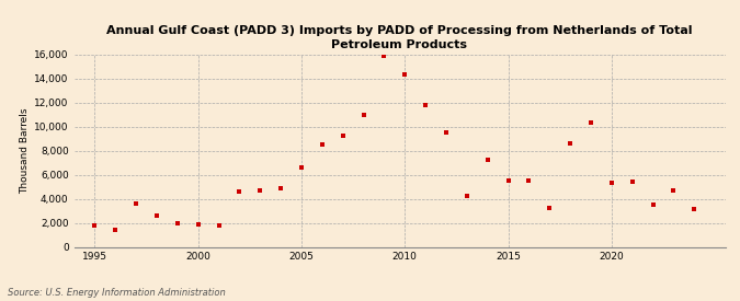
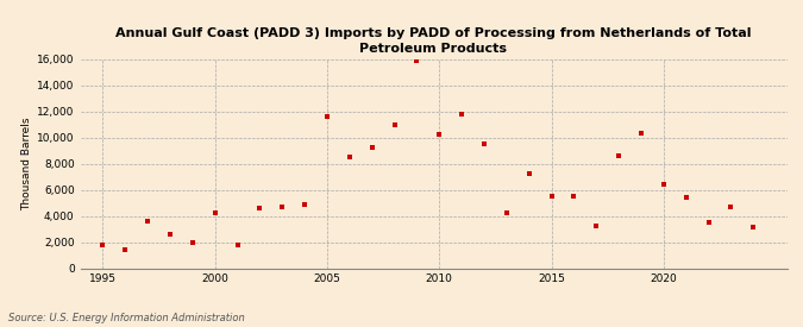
2000: 1,900 -> 4,200
2005: 6,600 -> 11,600
2010: 14,300 -> 10,200
2020: 5,300 -> 6,400
